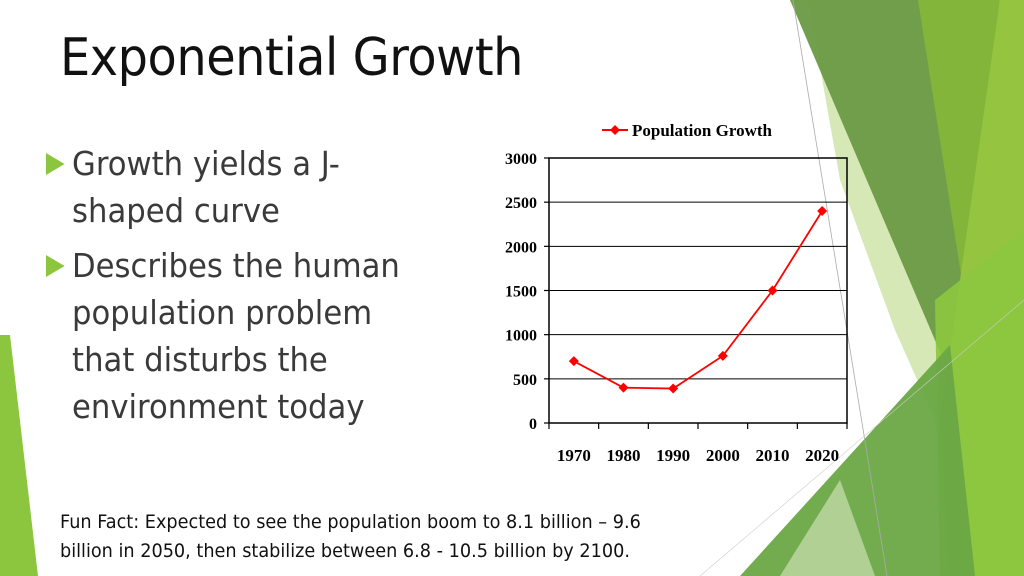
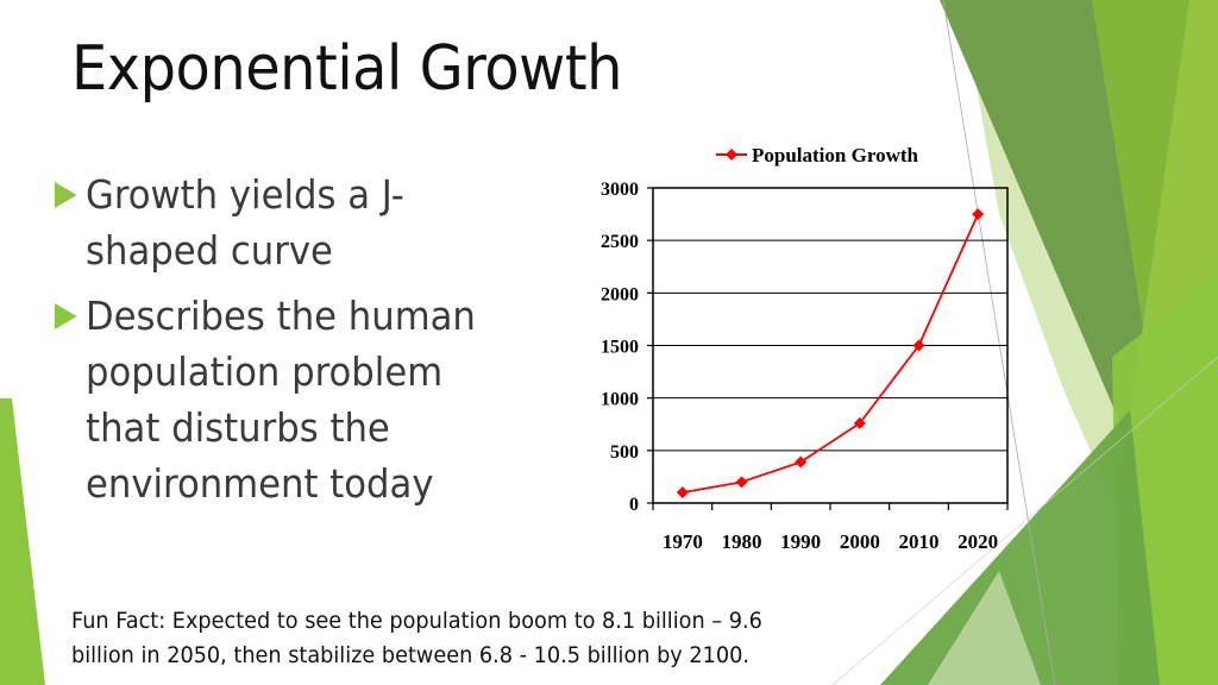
1970: 700 -> 100
1980: 400 -> 200
2020: 2400 -> 2800
